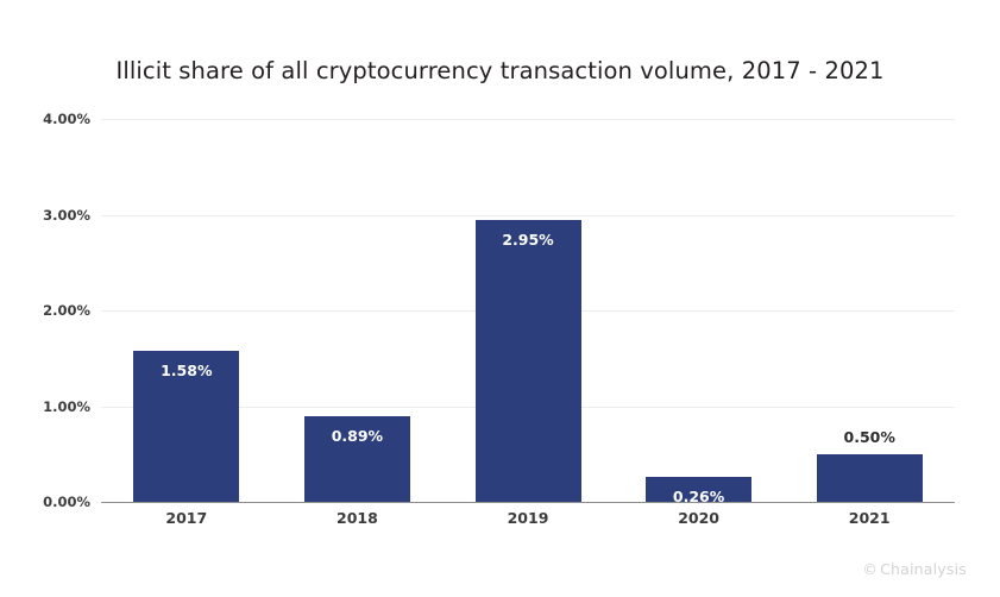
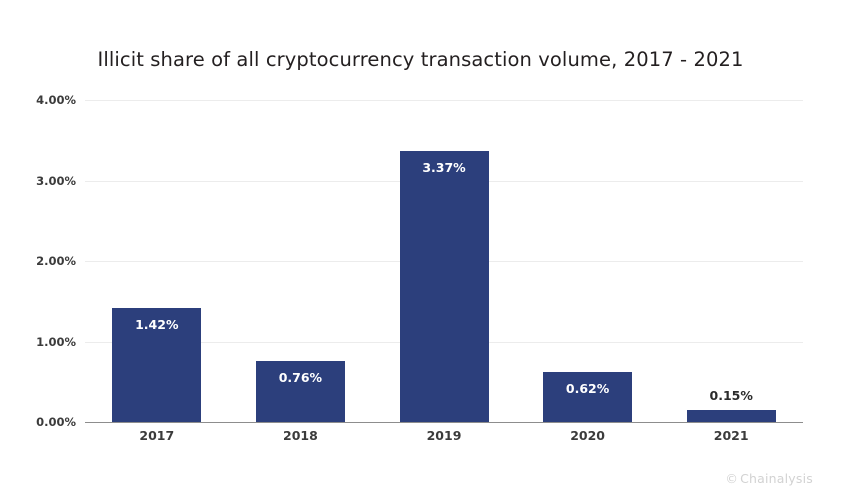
2017: 1.58% -> 1.42%
2018: 0.89% -> 0.76%
2019: 2.95% -> 3.37%
2020: 0.26% -> 0.62%
2021: 0.50% -> 0.15%
